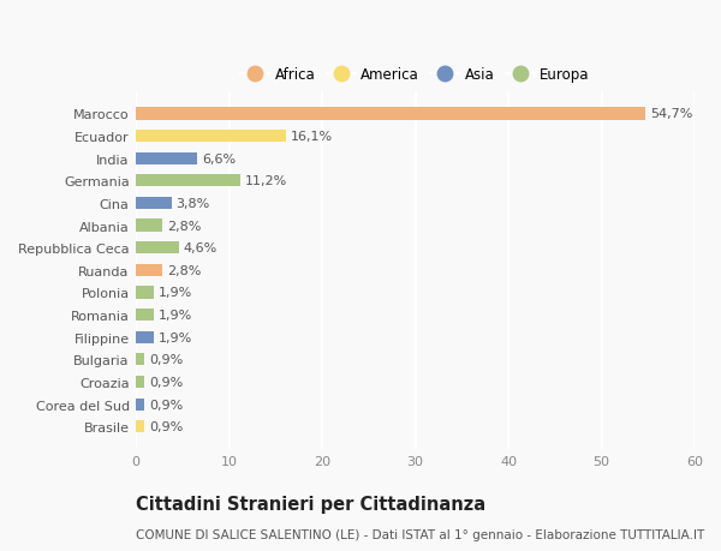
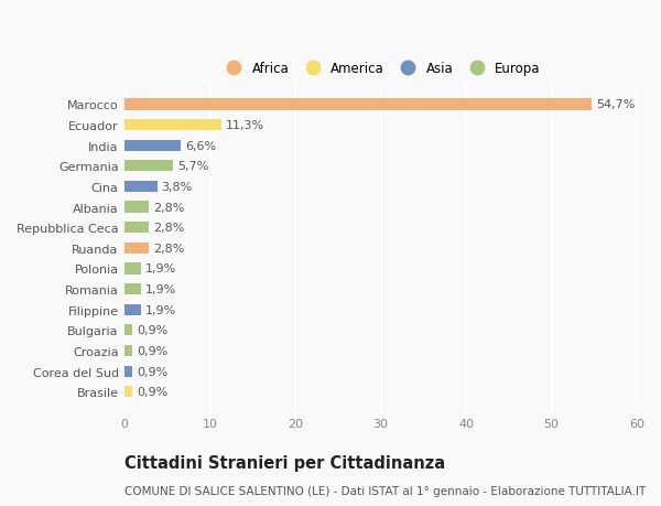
Ecuador: 16,1% -> 11,3%
Germania: 11,2% -> 5,7%
Repubblica Ceca: 4,6% -> 2,8%
